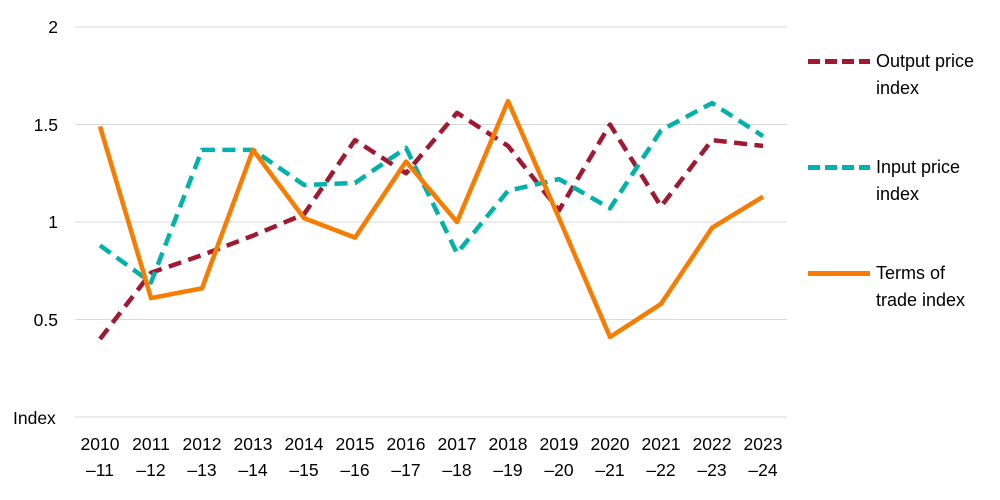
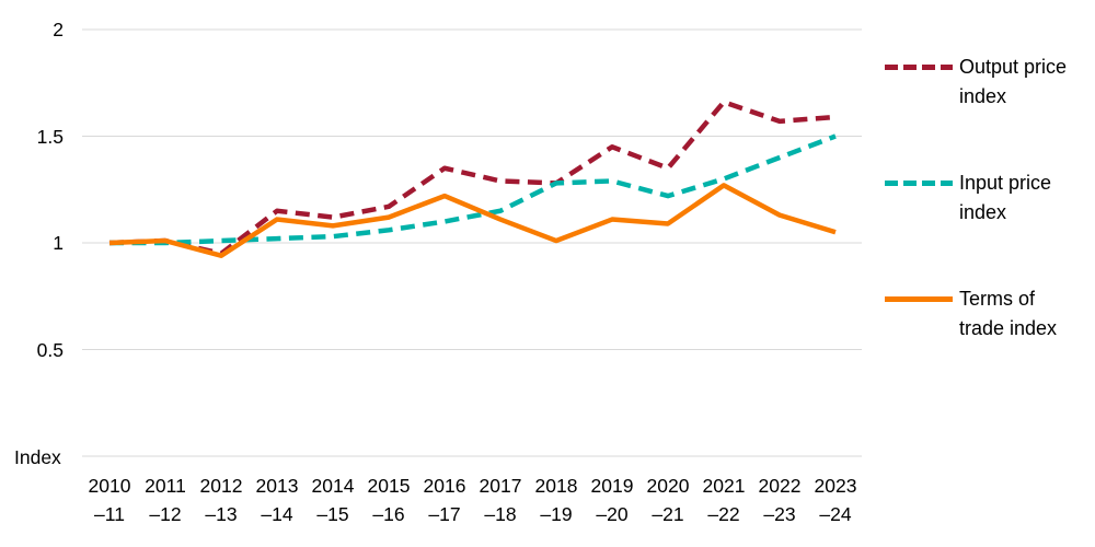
Output price index/2010–11: 0.40 -> 1.00
Input price index/2010–11: 0.88 -> 1.00
Terms of trade index/2010–11: 1.49 -> 1.00
Output price index/2011–12: 0.74 -> 1.01
Input price index/2011–12: 0.69 -> 1.00
Terms of trade index/2011–12: 0.61 -> 1.01
Output price index/2012–13: 0.83 -> 0.95
Input price index/2012–13: 1.37 -> 1.01
Terms of trade index/2012–13: 0.66 -> 0.94
Output price index/2013–14: 0.93 -> 1.15
Input price index/2013–14: 1.37 -> 1.02
Terms of trade index/2013–14: 1.37 -> 1.11
Output price index/2014–15: 1.04 -> 1.12
Input price index/2014–15: 1.19 -> 1.03
Terms of trade index/2014–15: 1.02 -> 1.08
Output price index/2015–16: 1.42 -> 1.17
Input price index/2015–16: 1.20 -> 1.06
Terms of trade index/2015–16: 0.92 -> 1.12
Output price index/2016–17: 1.25 -> 1.35
Input price index/2016–17: 1.38 -> 1.10
Terms of trade index/2016–17: 1.31 -> 1.22
Output price index/2017–18: 1.56 -> 1.29
Input price index/2017–18: 0.84 -> 1.15
Terms of trade index/2017–18: 1.00 -> 1.11
Output price index/2018–19: 1.39 -> 1.28
Input price index/2018–19: 1.16 -> 1.28
Terms of trade index/2018–19: 1.62 -> 1.01
Output price index/2019–20: 1.06 -> 1.45
Input price index/2019–20: 1.22 -> 1.29
Terms of trade index/2019–20: 1.02 -> 1.11
Output price index/2020–21: 1.50 -> 1.35
Input price index/2020–21: 1.07 -> 1.22
Terms of trade index/2020–21: 0.41 -> 1.09
Output price index/2021–22: 1.08 -> 1.66
Input price index/2021–22: 1.47 -> 1.30
Terms of trade index/2021–22: 0.58 -> 1.27
Output price index/2022–23: 1.42 -> 1.57
Input price index/2022–23: 1.61 -> 1.40
Terms of trade index/2022–23: 0.97 -> 1.13
Output price index/2023–24: 1.39 -> 1.59
Input price index/2023–24: 1.44 -> 1.50
Terms of trade index/2023–24: 1.13 -> 1.05
